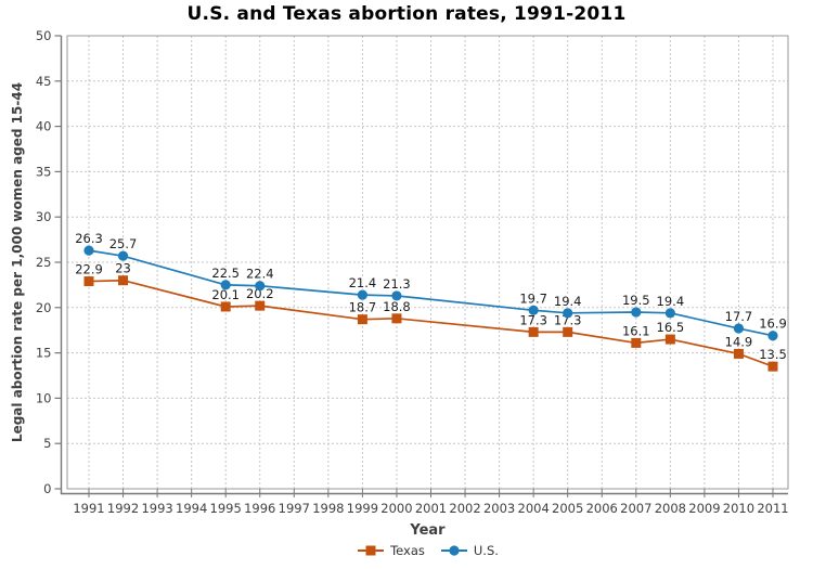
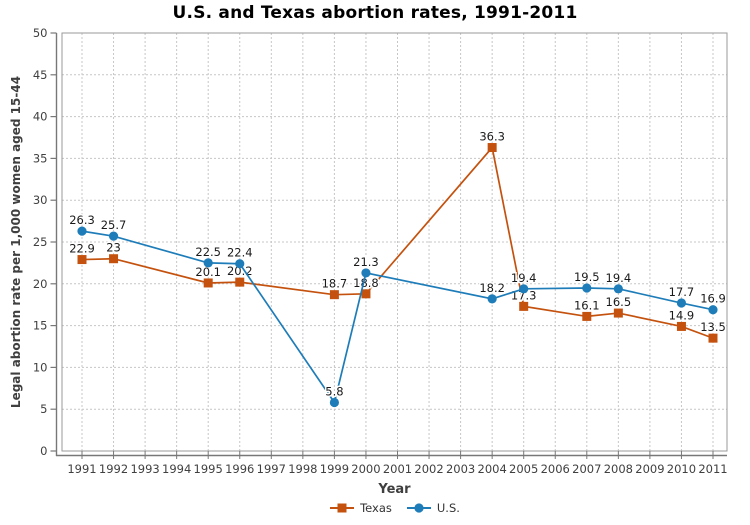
U.S./1999: 21.4 -> 5.8
Texas/2004: 17.3 -> 36.3
U.S./2004: 19.7 -> 18.2
